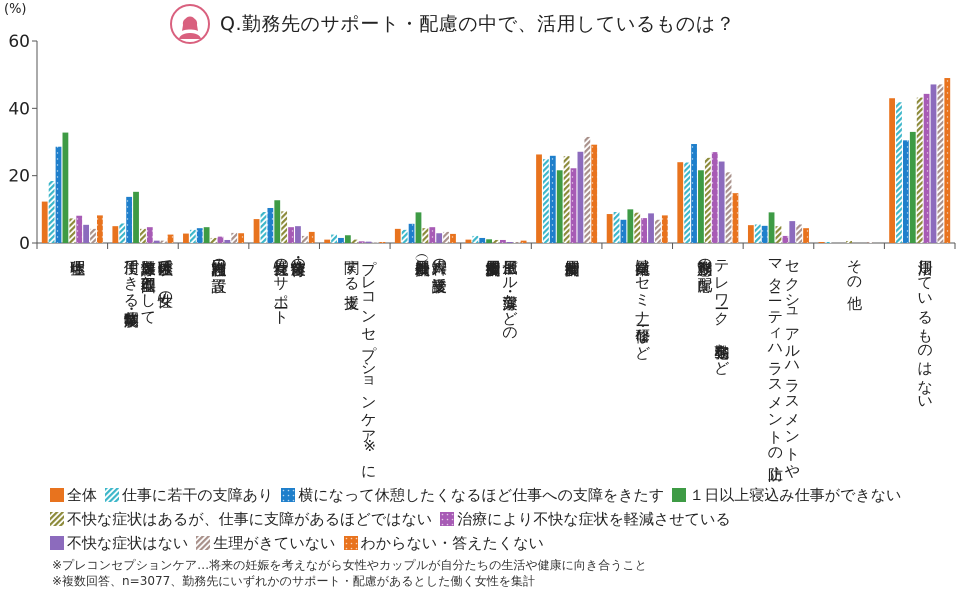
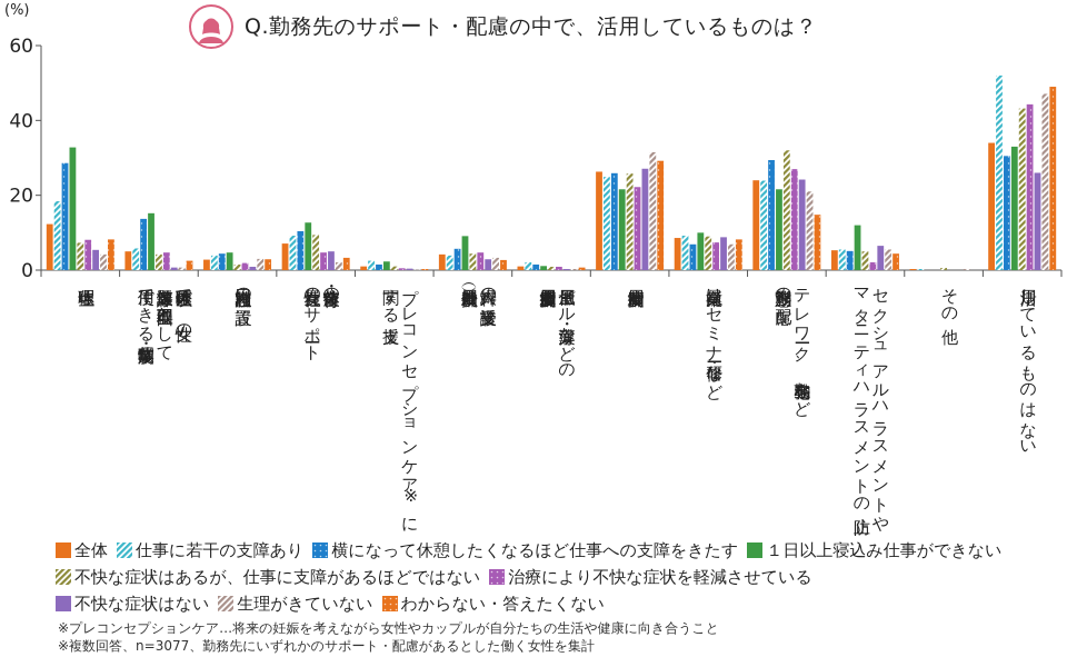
不快な症状はあるが、仕事に支障があるほどではない/テレワーク、在宅勤務など 勤務形態の配慮: 25 -> 32
１日以上寝込み仕事ができない/セクシュアルハラスメントや マタニティハラスメントの防止: 9 -> 12
全体/活用しているものはない: 43 -> 34
仕事に若干の支障あり/活用しているものはない: 42 -> 52
不快な症状はない/活用しているものはない: 47 -> 26
